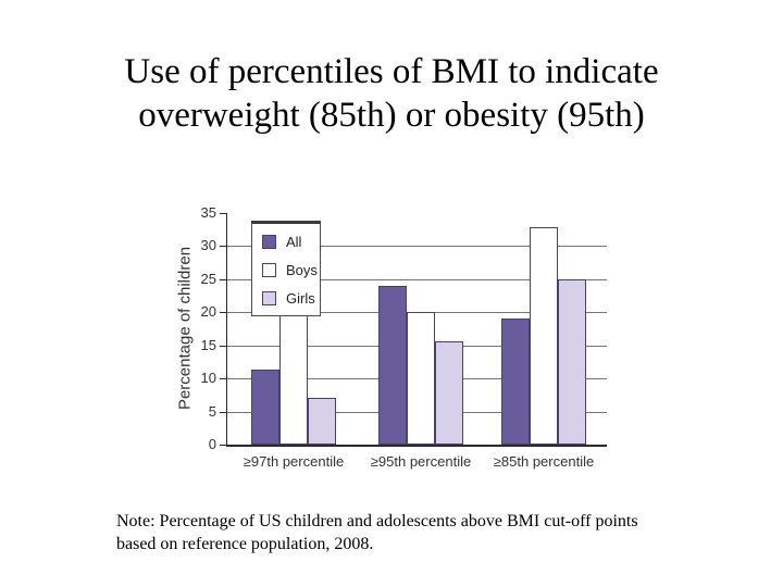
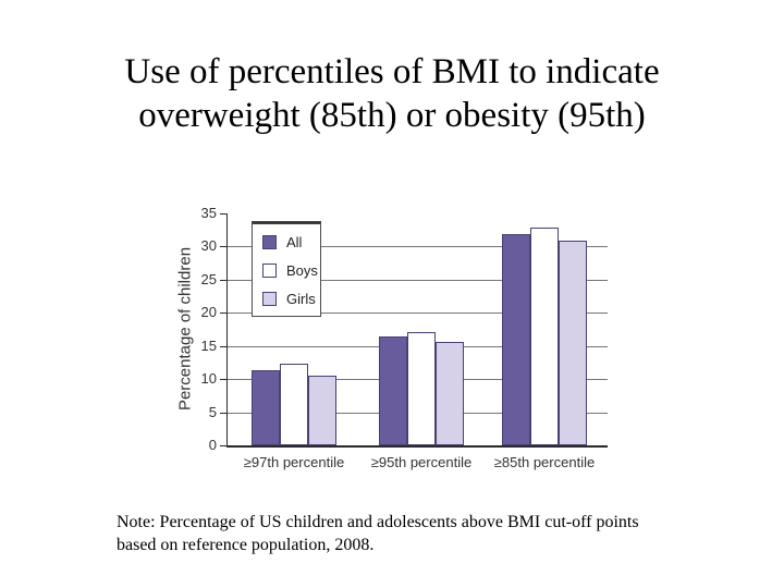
Boys/≥97th percentile: 21 -> 12
Girls/≥97th percentile: 7 -> 10
All/≥95th percentile: 24 -> 16
Boys/≥95th percentile: 20 -> 17
All/≥85th percentile: 19 -> 32
Girls/≥85th percentile: 25 -> 31
